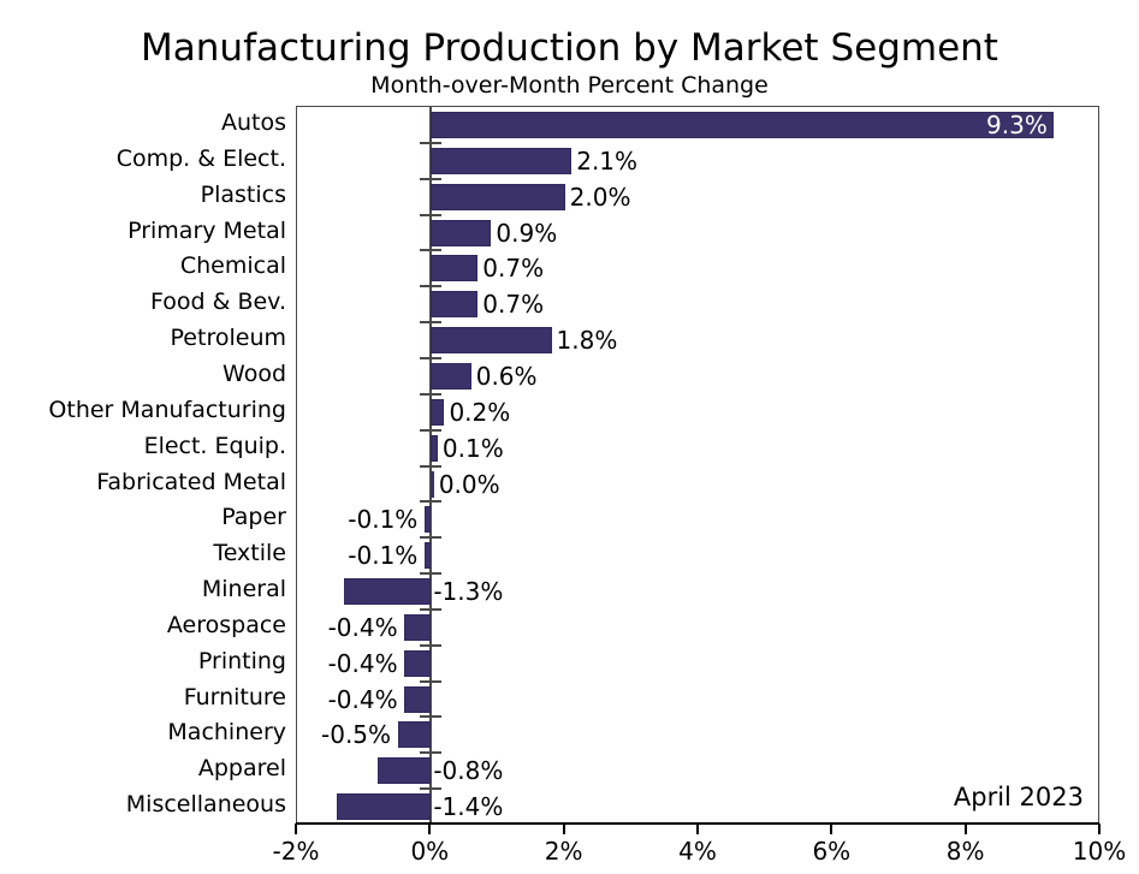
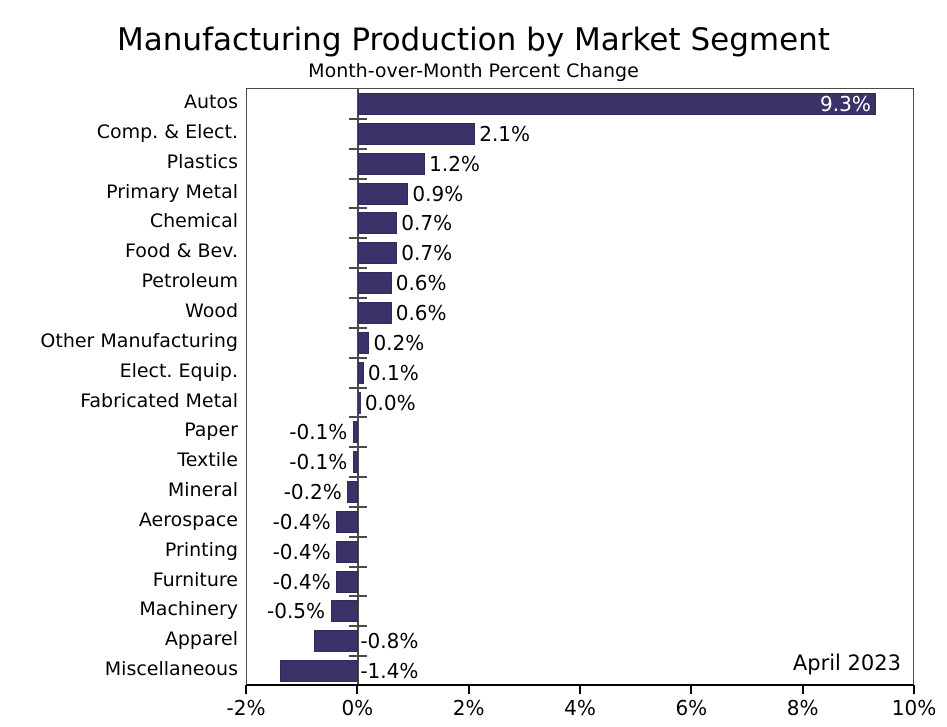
Plastics: 2.0% -> 1.2%
Petroleum: 1.8% -> 0.6%
Mineral: -1.3% -> -0.2%
